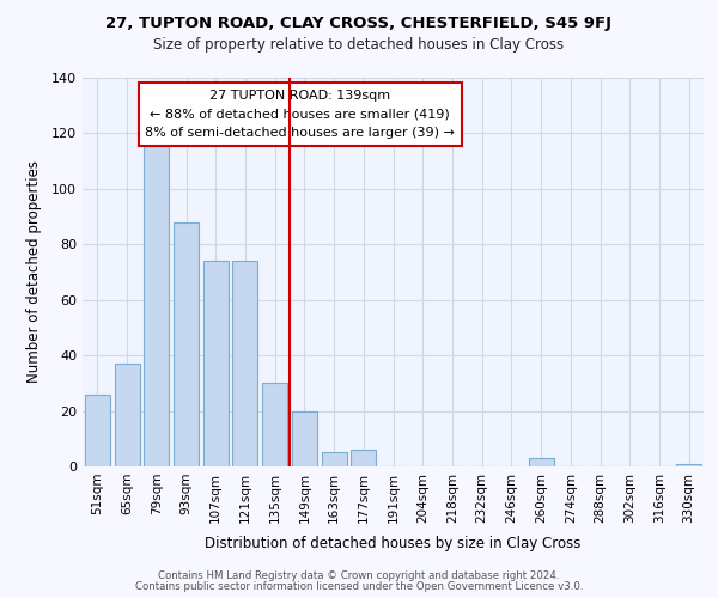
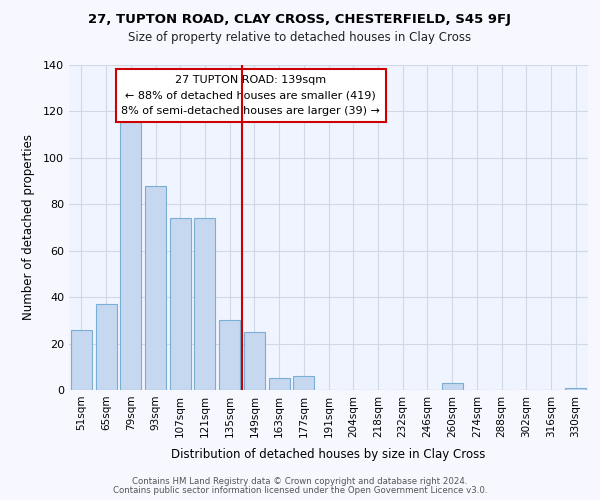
149sqm: 20 -> 25
